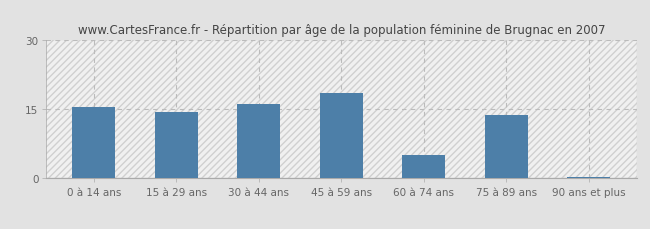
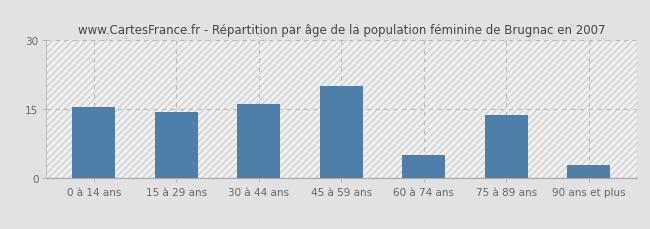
45 à 59 ans: 18.5 -> 20.0
90 ans et plus: 0.3 -> 3.0
